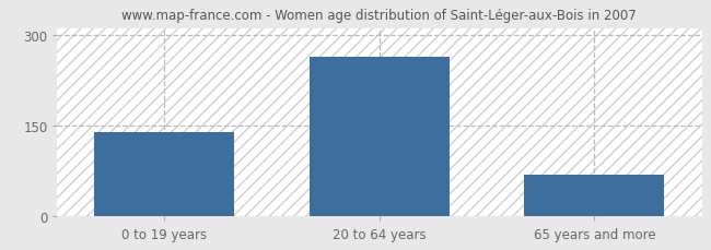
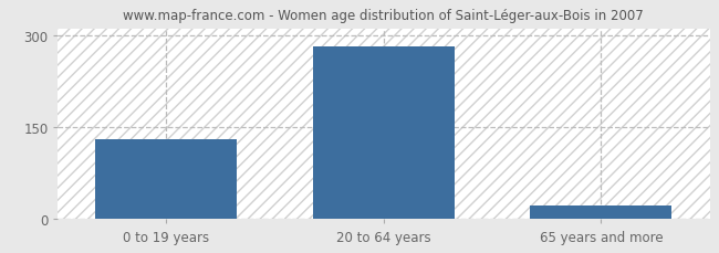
0 to 19 years: 140 -> 130
20 to 64 years: 264 -> 283
65 years and more: 68 -> 22
